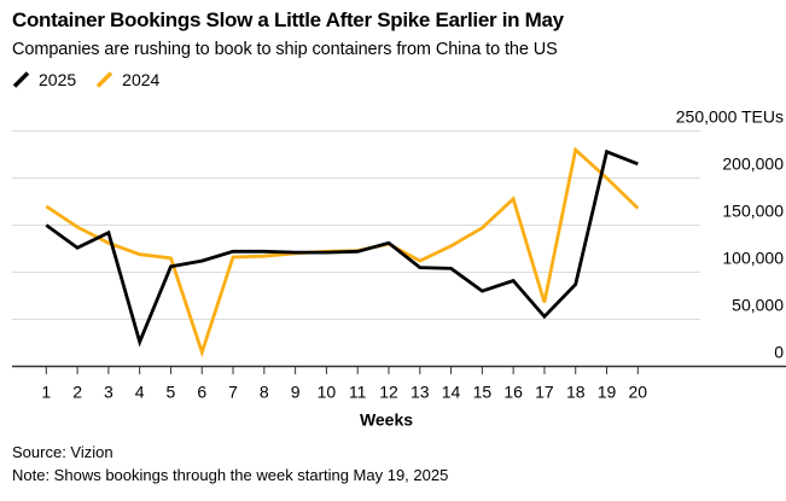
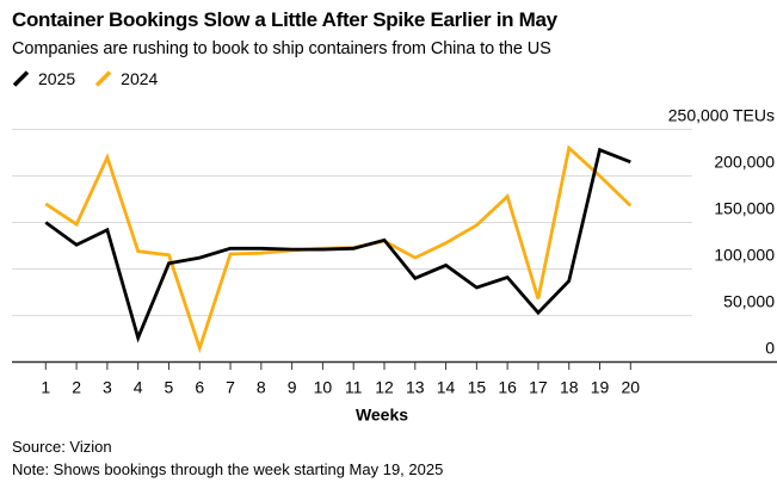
2024/3: 130000 -> 220000
2025/13: 100000 -> 90000
